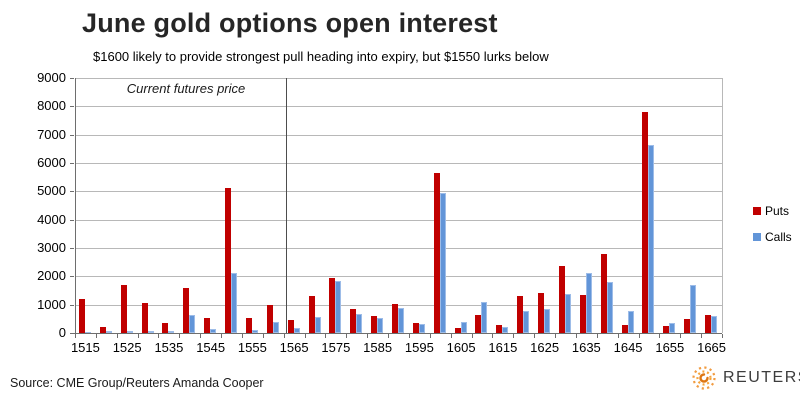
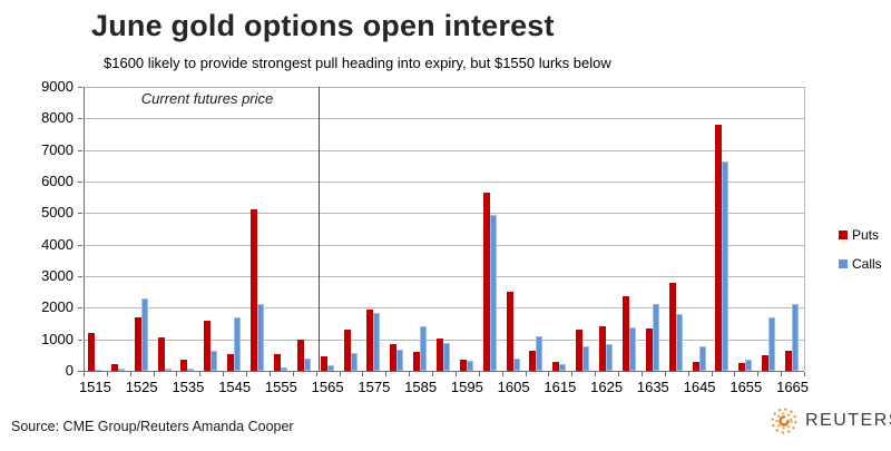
Calls/1525: 100 -> 2300
Calls/1545: 100 -> 1700
Calls/1585: 500 -> 1400
Puts/1605: 200 -> 2500
Calls/1665: 600 -> 2100
